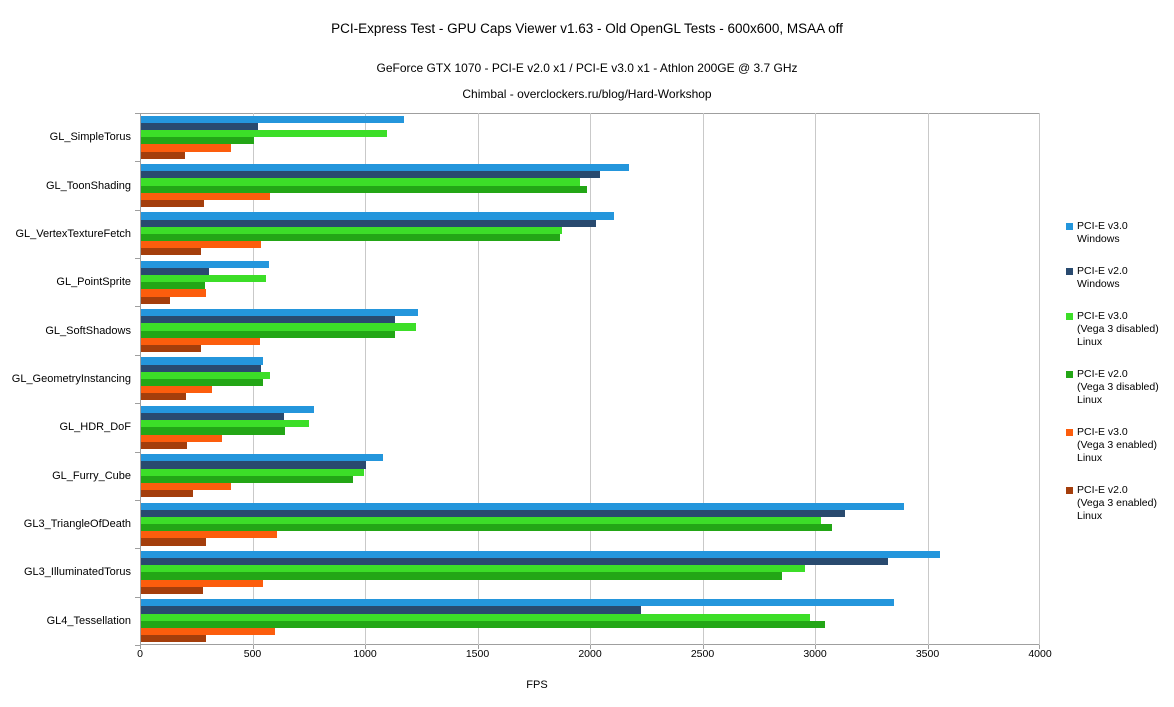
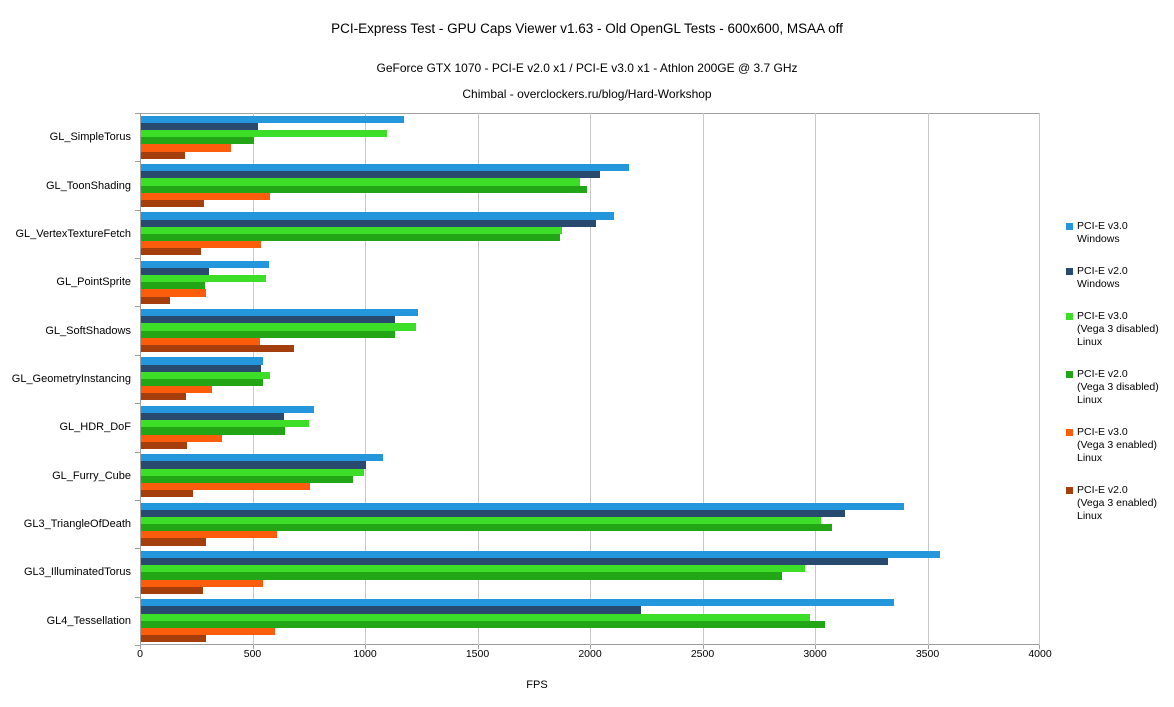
PCI-E v2.0 (Vega 3 enabled) Linux/GL_SoftShadows: 260 -> 680
PCI-E v3.0 (Vega 3 enabled) Linux/GL_Furry_Cube: 400 -> 750
